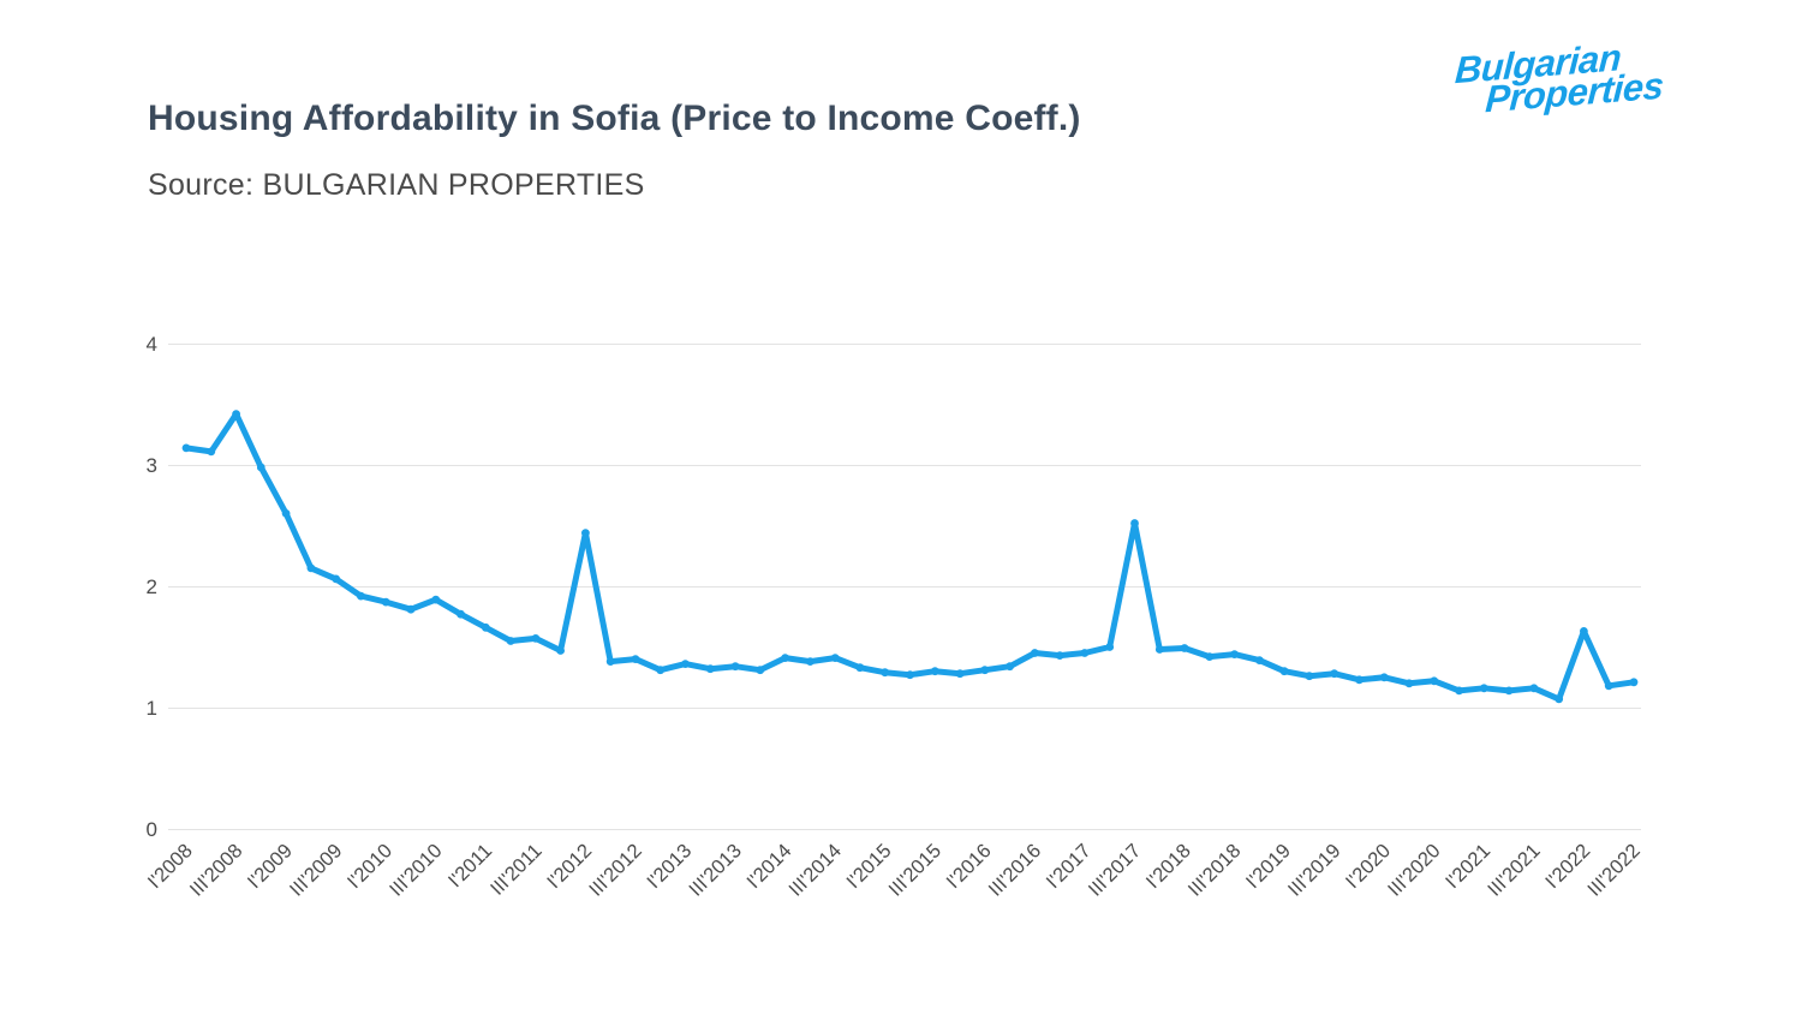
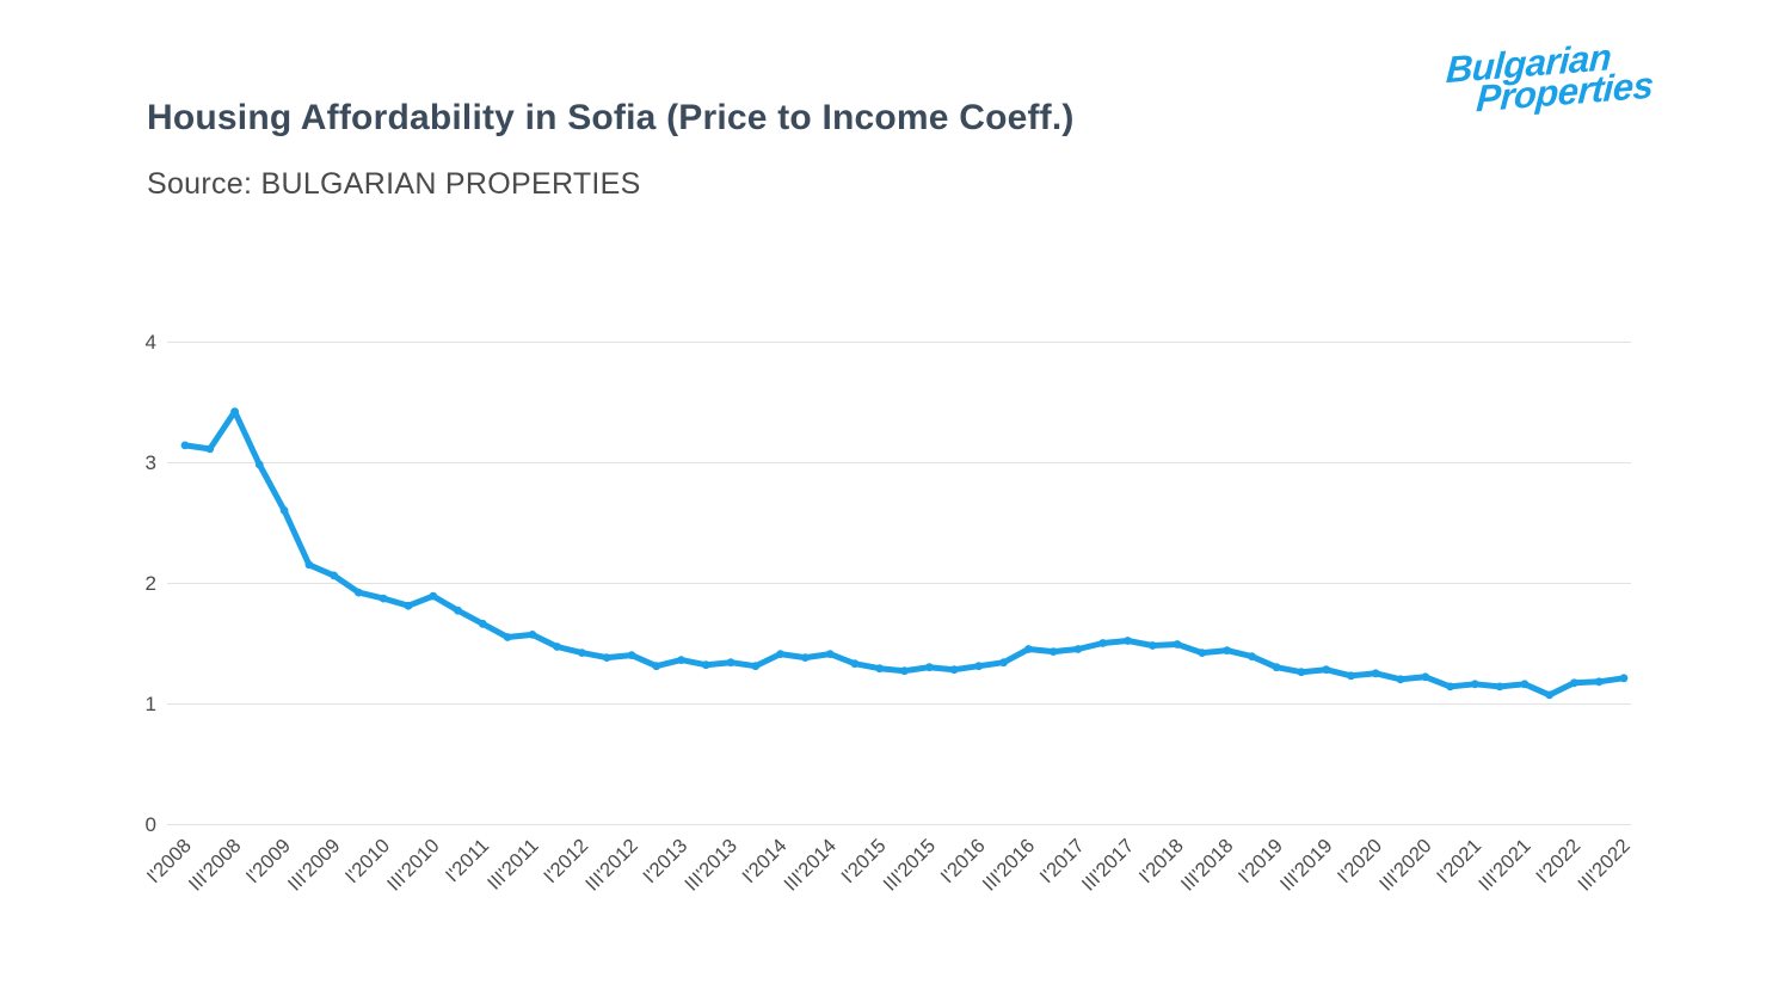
I'2012: 2.44 -> 1.42
III'2017: 2.52 -> 1.52
I'2022: 1.63 -> 1.17
